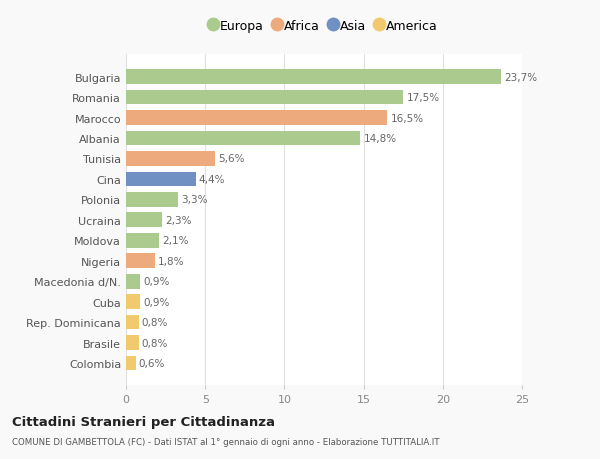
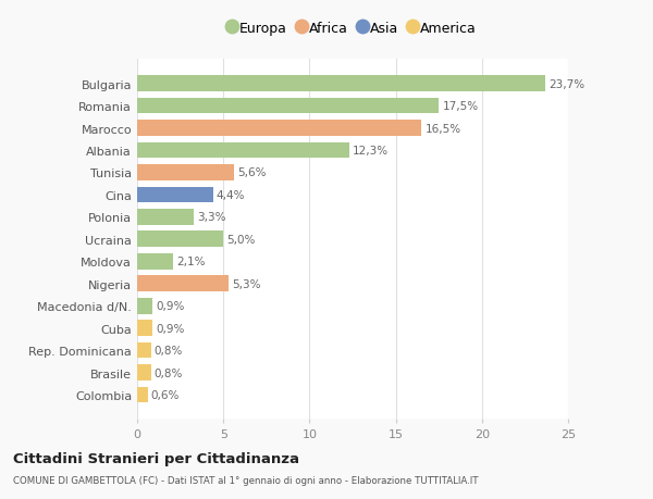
Albania: 14,8% -> 12,3%
Ucraina: 2,3% -> 5,0%
Nigeria: 1,8% -> 5,3%
